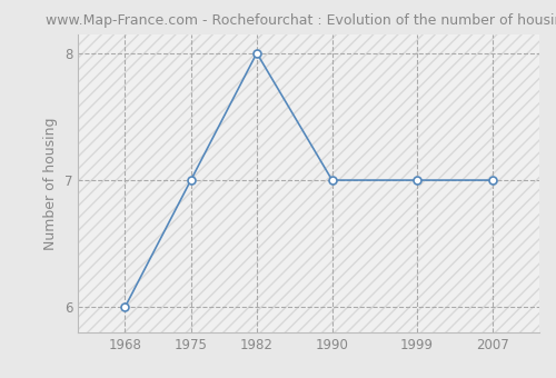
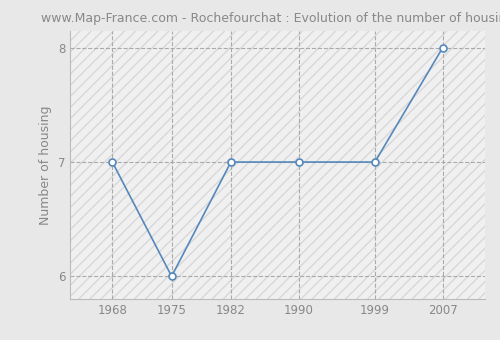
1968: 6 -> 7
1975: 7 -> 6
1982: 8 -> 7
2007: 7 -> 8
